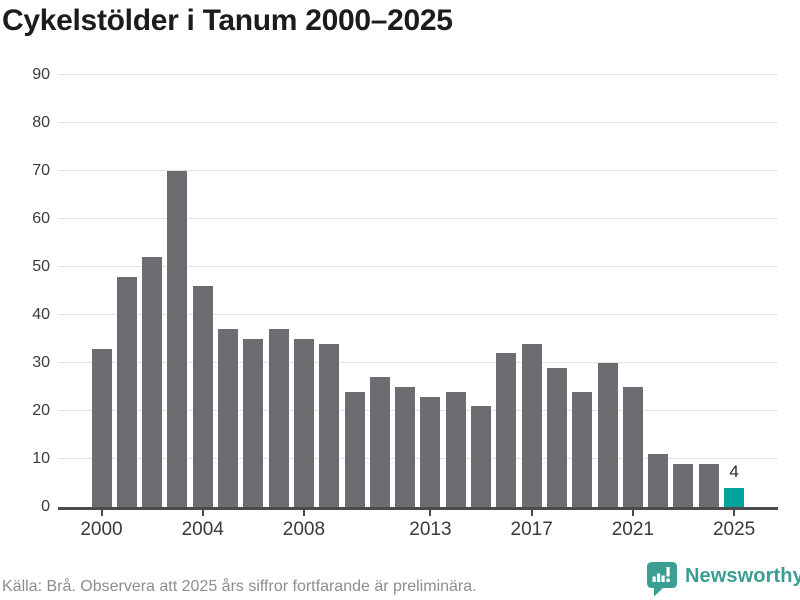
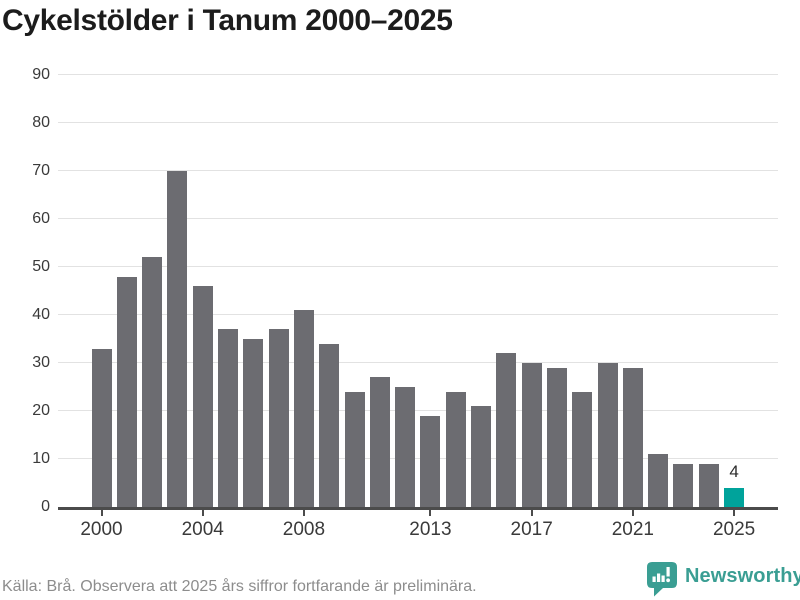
2008: 35 -> 41
2013: 23 -> 19
2017: 34 -> 30
2021: 25 -> 29
